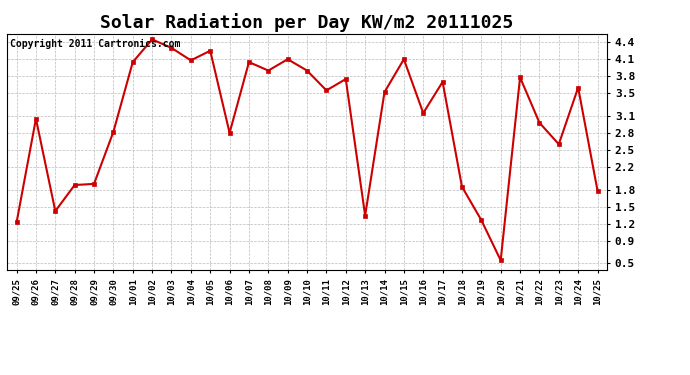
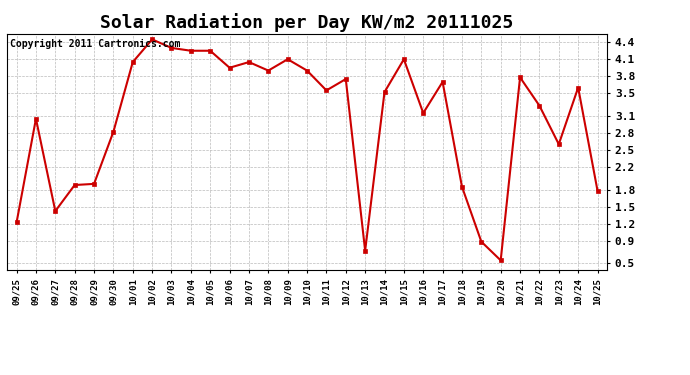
10/04: 4.08 -> 4.25
10/06: 2.80 -> 3.95
10/13: 1.34 -> 0.72
10/19: 1.26 -> 0.88
10/22: 2.98 -> 3.28
